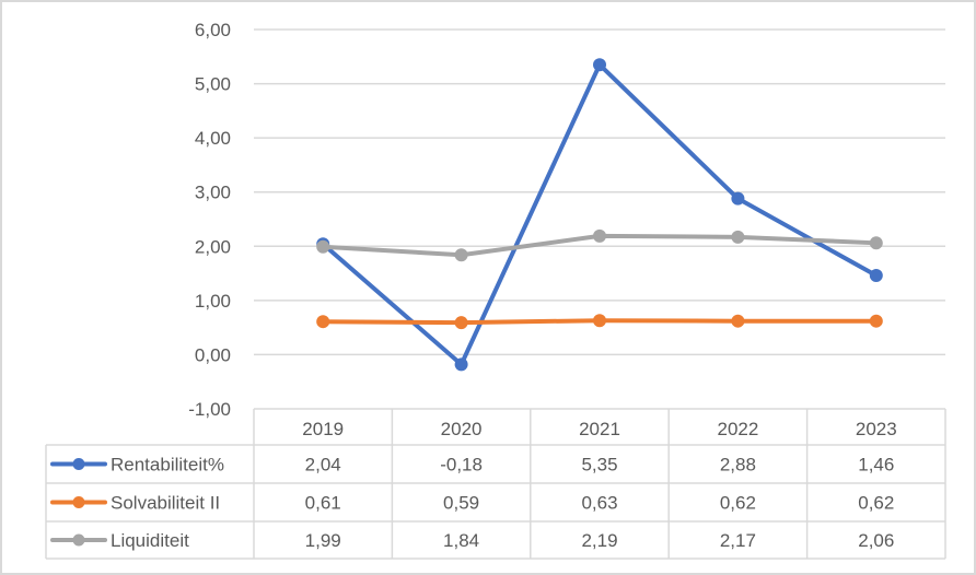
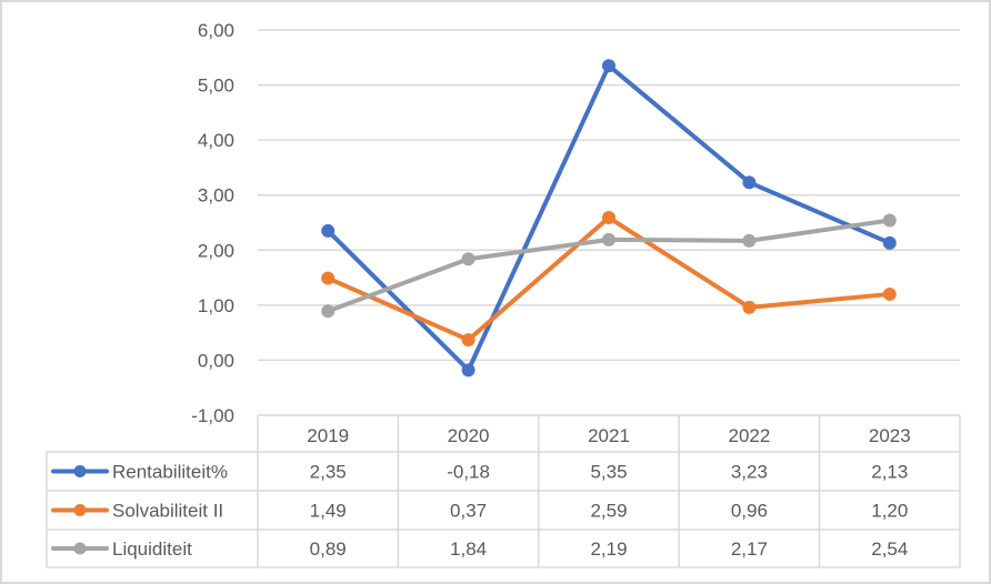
Rentabiliteit%/2019: 2,04 -> 2,35
Solvabiliteit II/2019: 0,61 -> 1,49
Liquiditeit/2019: 1,99 -> 0,89
Solvabiliteit II/2020: 0,59 -> 0,37
Solvabiliteit II/2021: 0,63 -> 2,59
Rentabiliteit%/2022: 2,88 -> 3,23
Solvabiliteit II/2022: 0,62 -> 0,96
Rentabiliteit%/2023: 1,46 -> 2,13
Solvabiliteit II/2023: 0,62 -> 1,20
Liquiditeit/2023: 2,06 -> 2,54
